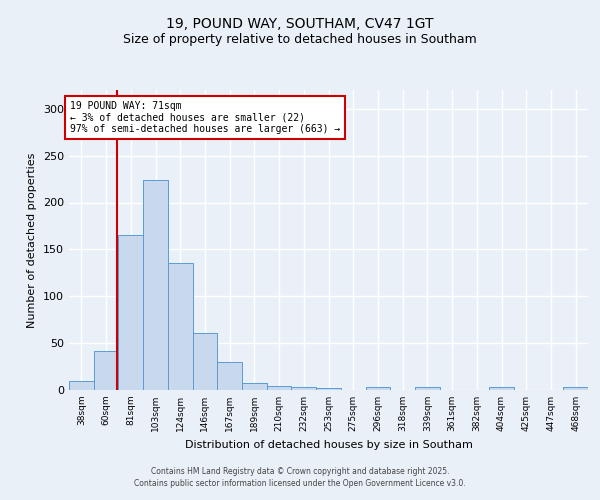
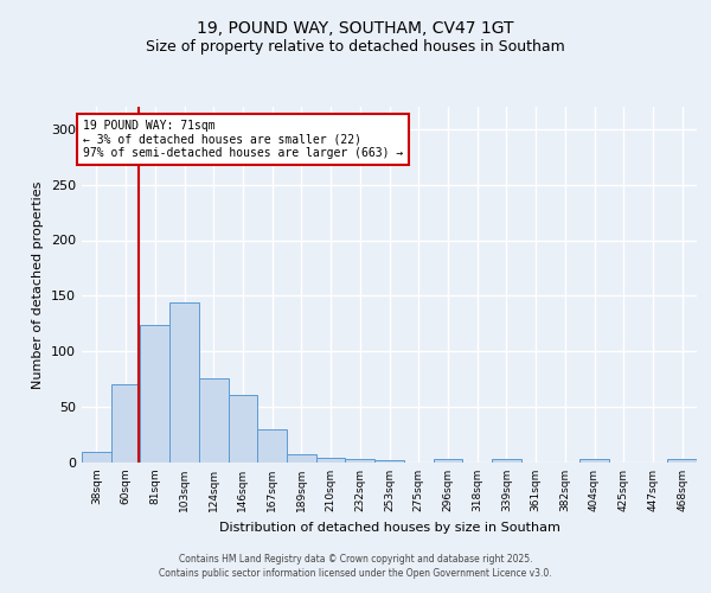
60sqm: 42 -> 70
81sqm: 165 -> 124
103sqm: 224 -> 144
124sqm: 135 -> 76
